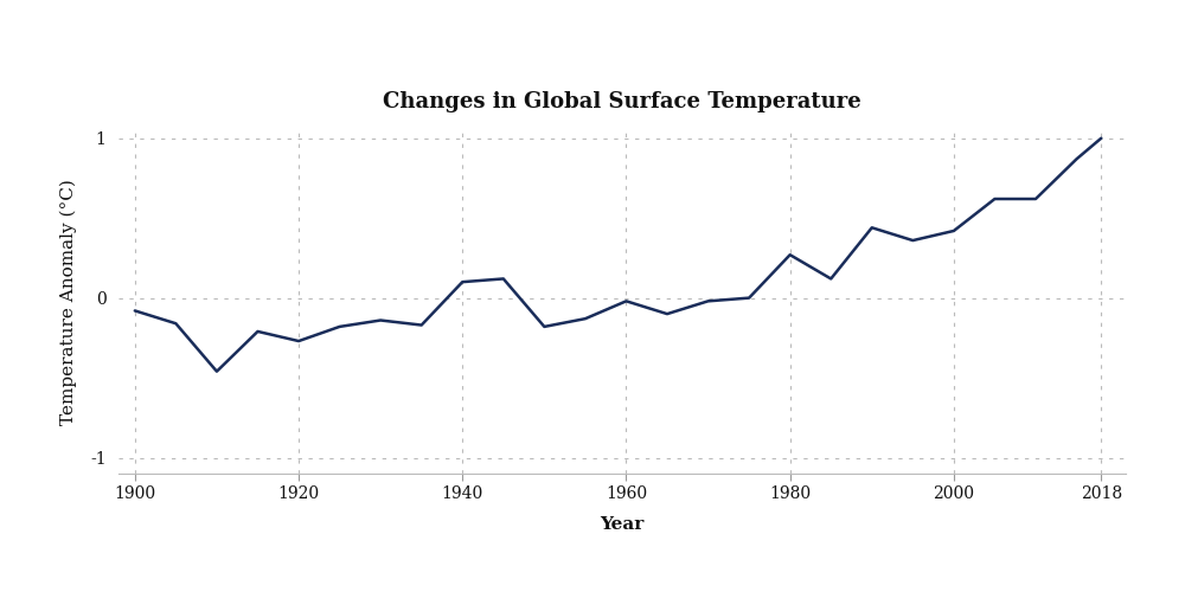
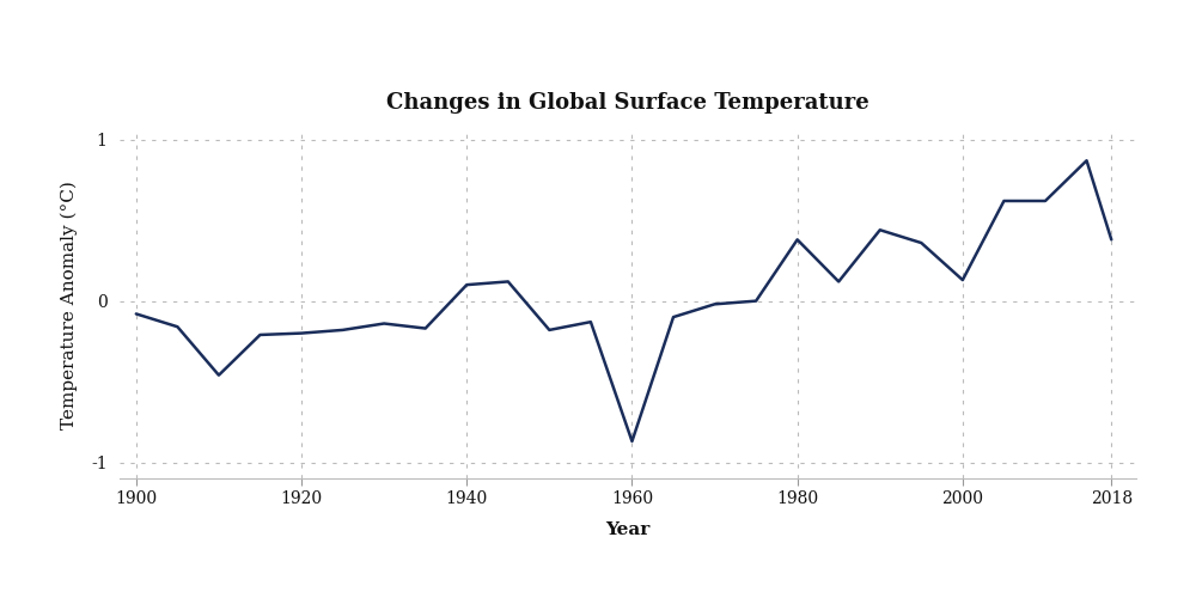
1920: -0.27 -> -0.20
1960: -0.02 -> -0.87
1980: 0.27 -> 0.38
2000: 0.42 -> 0.13
2018: 1.00 -> 0.38
